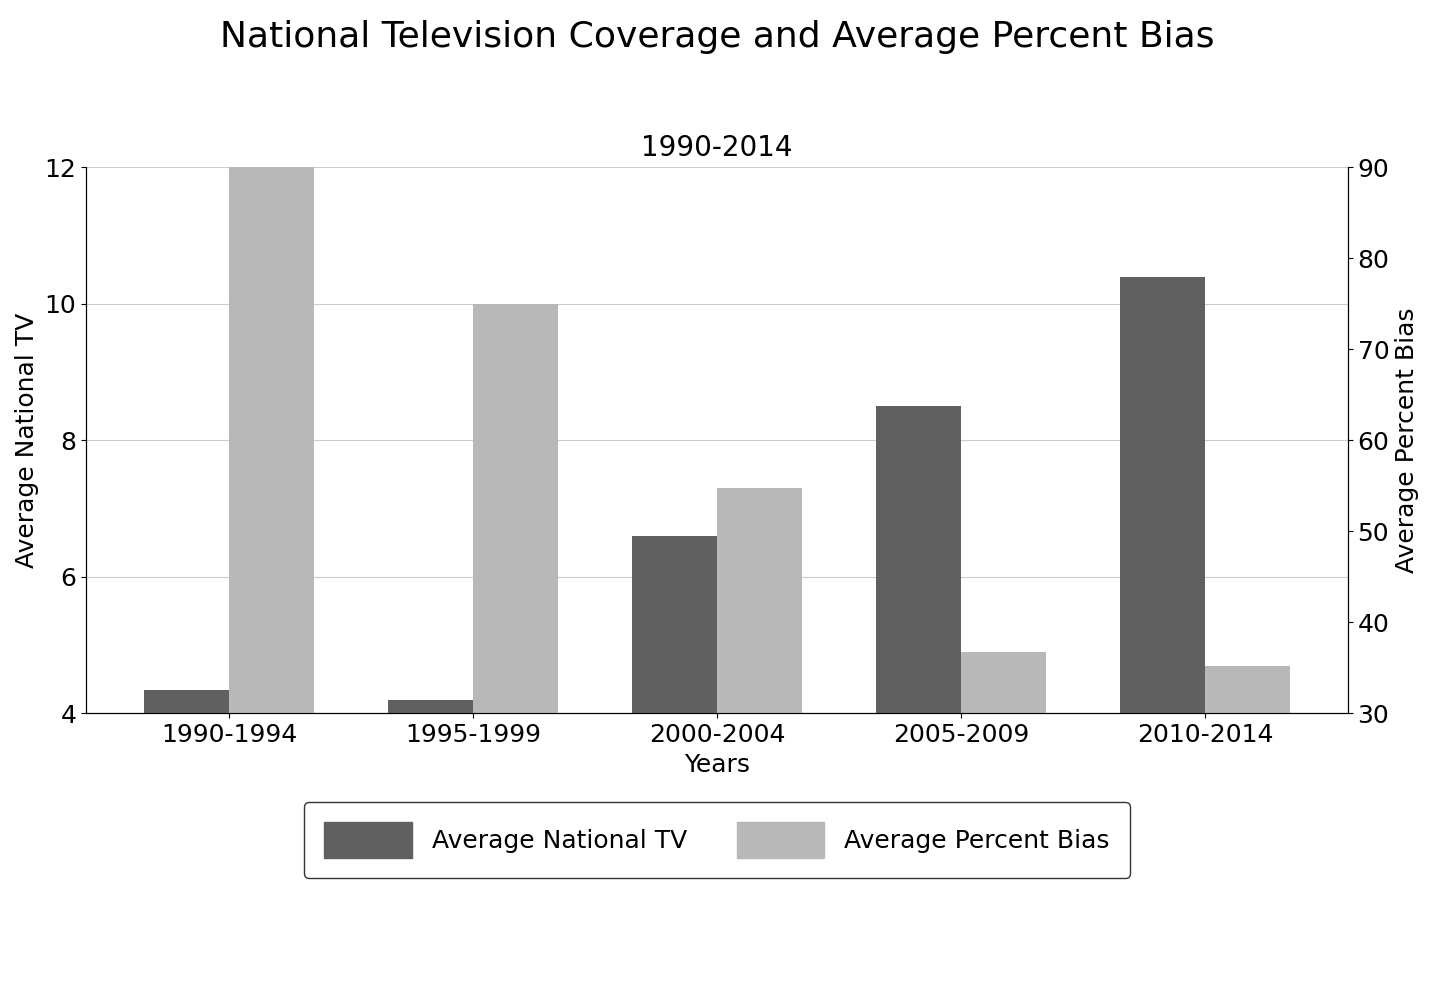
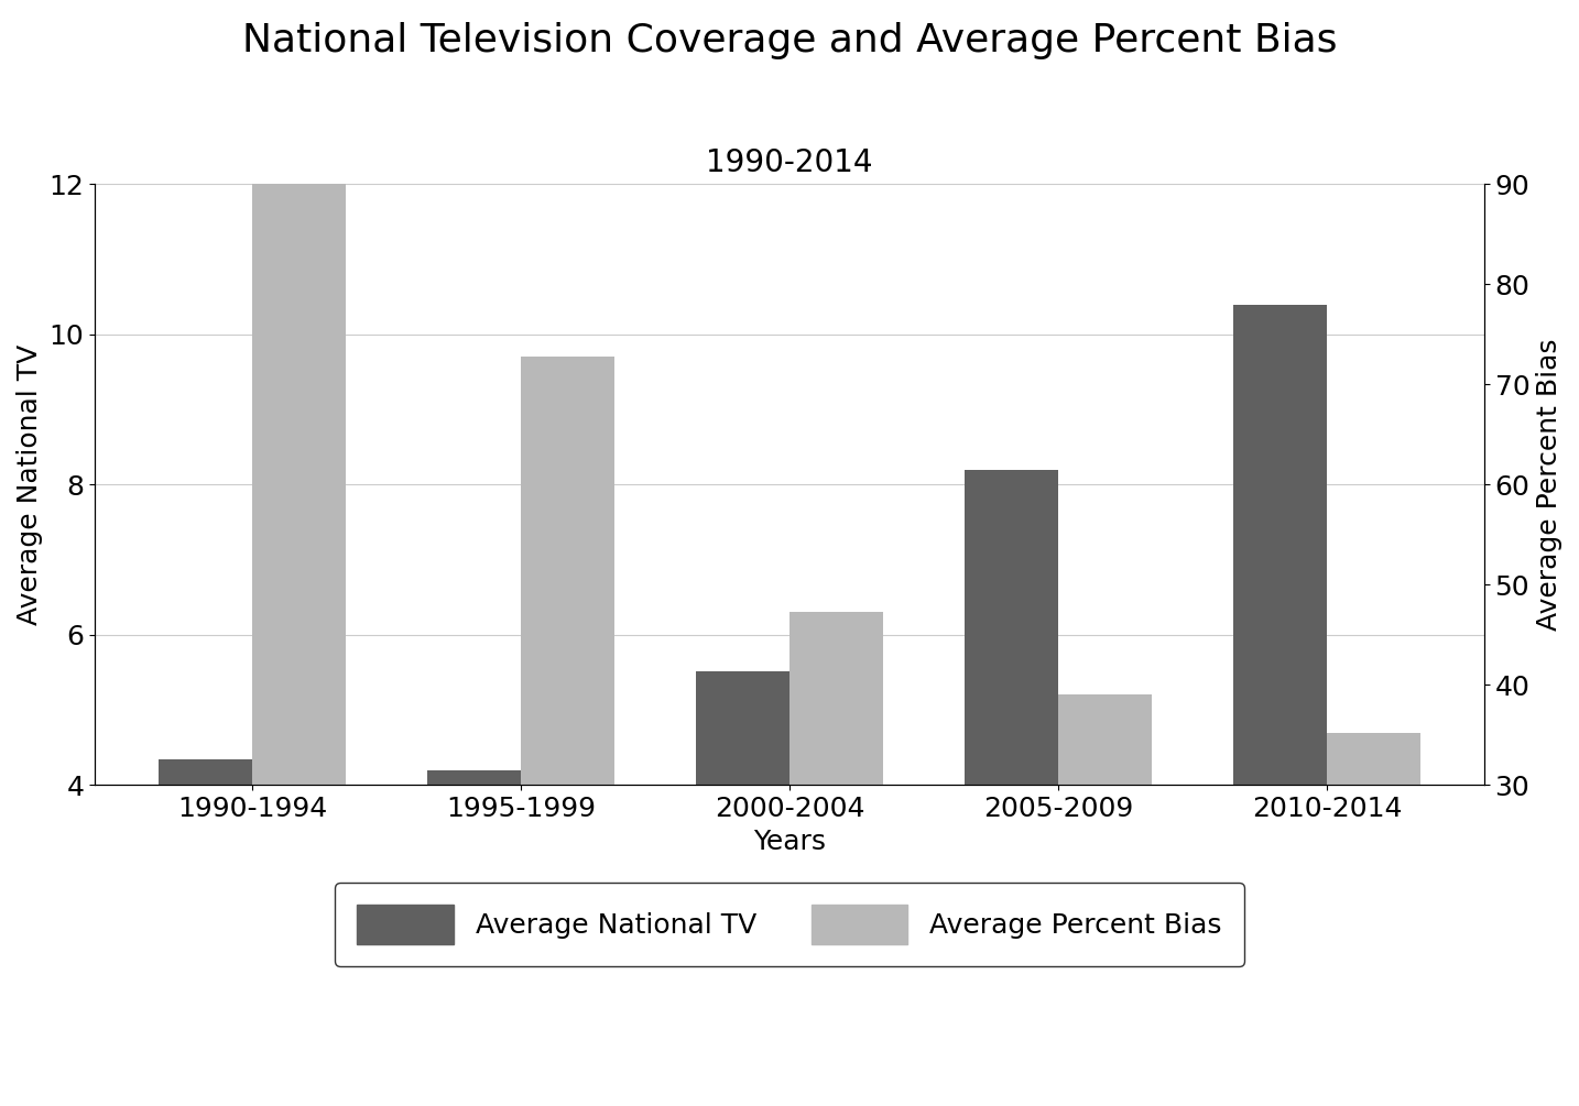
Average Percent Bias/1995-1999: 10.0 -> 9.7
Average National TV/2000-2004: 6.60 -> 5.52
Average Percent Bias/2000-2004: 7.3 -> 6.3
Average National TV/2005-2009: 8.50 -> 8.20
Average Percent Bias/2005-2009: 4.9 -> 5.2
